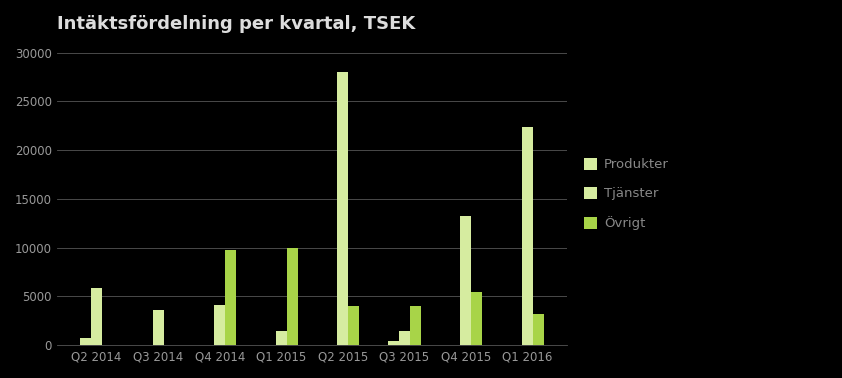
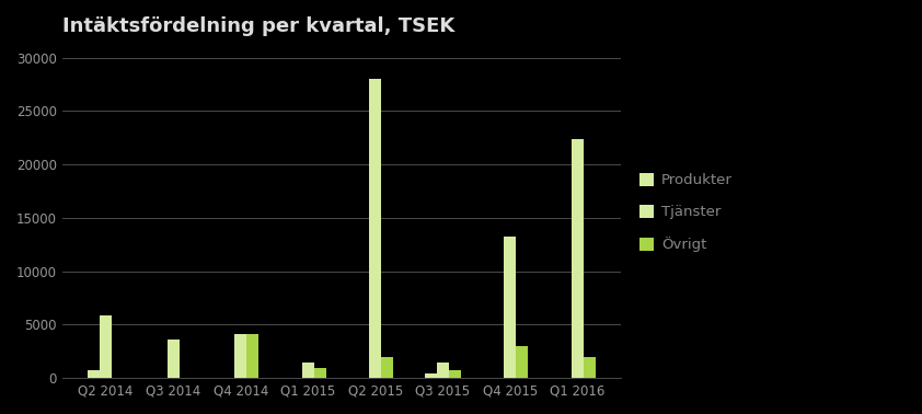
Övrigt/Q4 2014: 9800 -> 4100
Övrigt/Q1 2015: 10000 -> 900
Övrigt/Q2 2015: 4000 -> 2000
Övrigt/Q3 2015: 4000 -> 700
Övrigt/Q4 2015: 5400 -> 3000
Övrigt/Q1 2016: 3200 -> 2000
